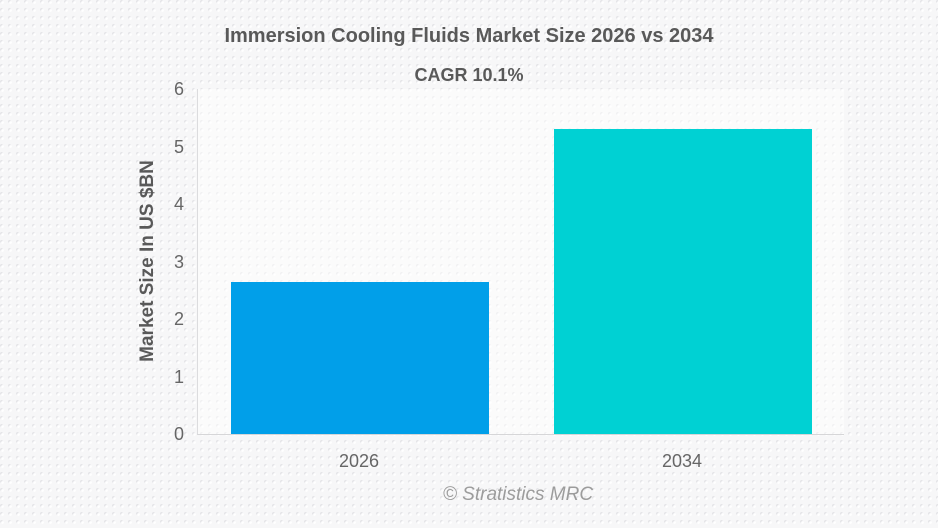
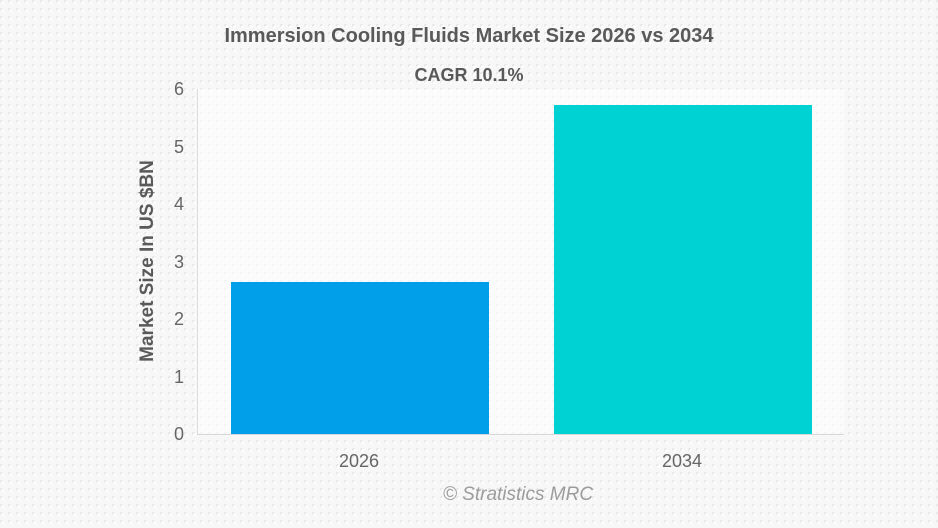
2034: 5.3 -> 5.7
